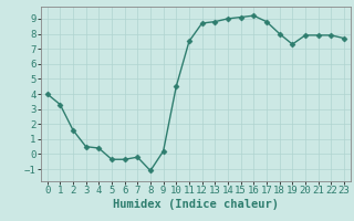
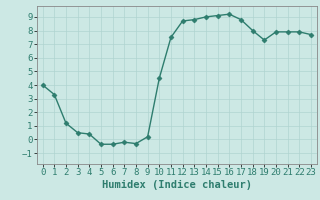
2: 1.6 -> 1.2
8: -1.1 -> -0.3
